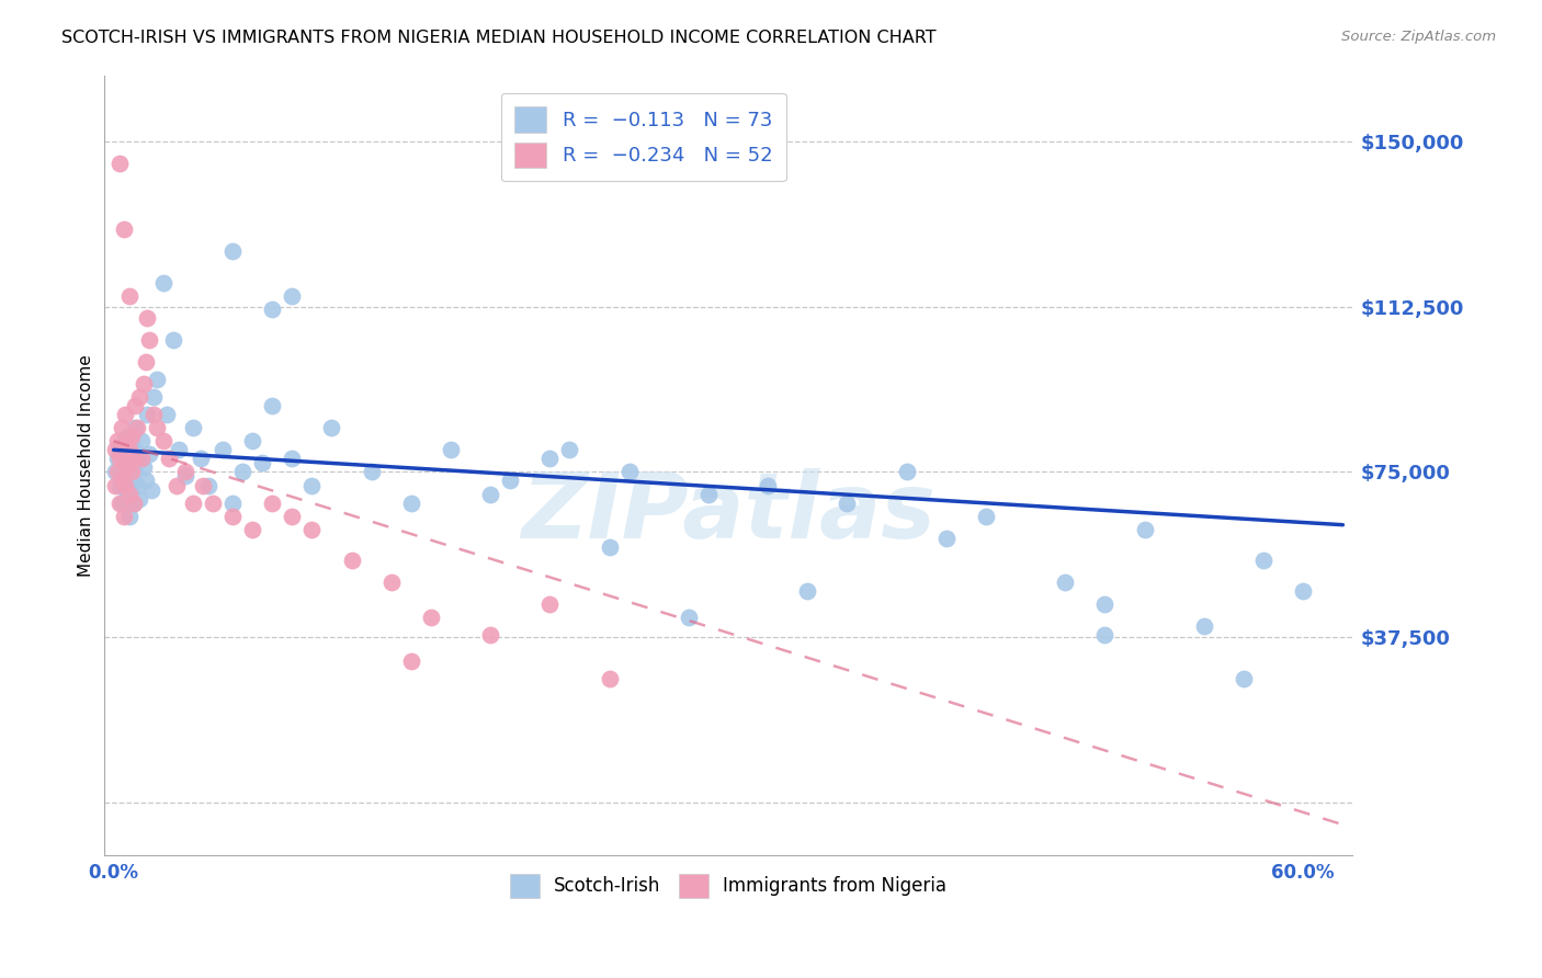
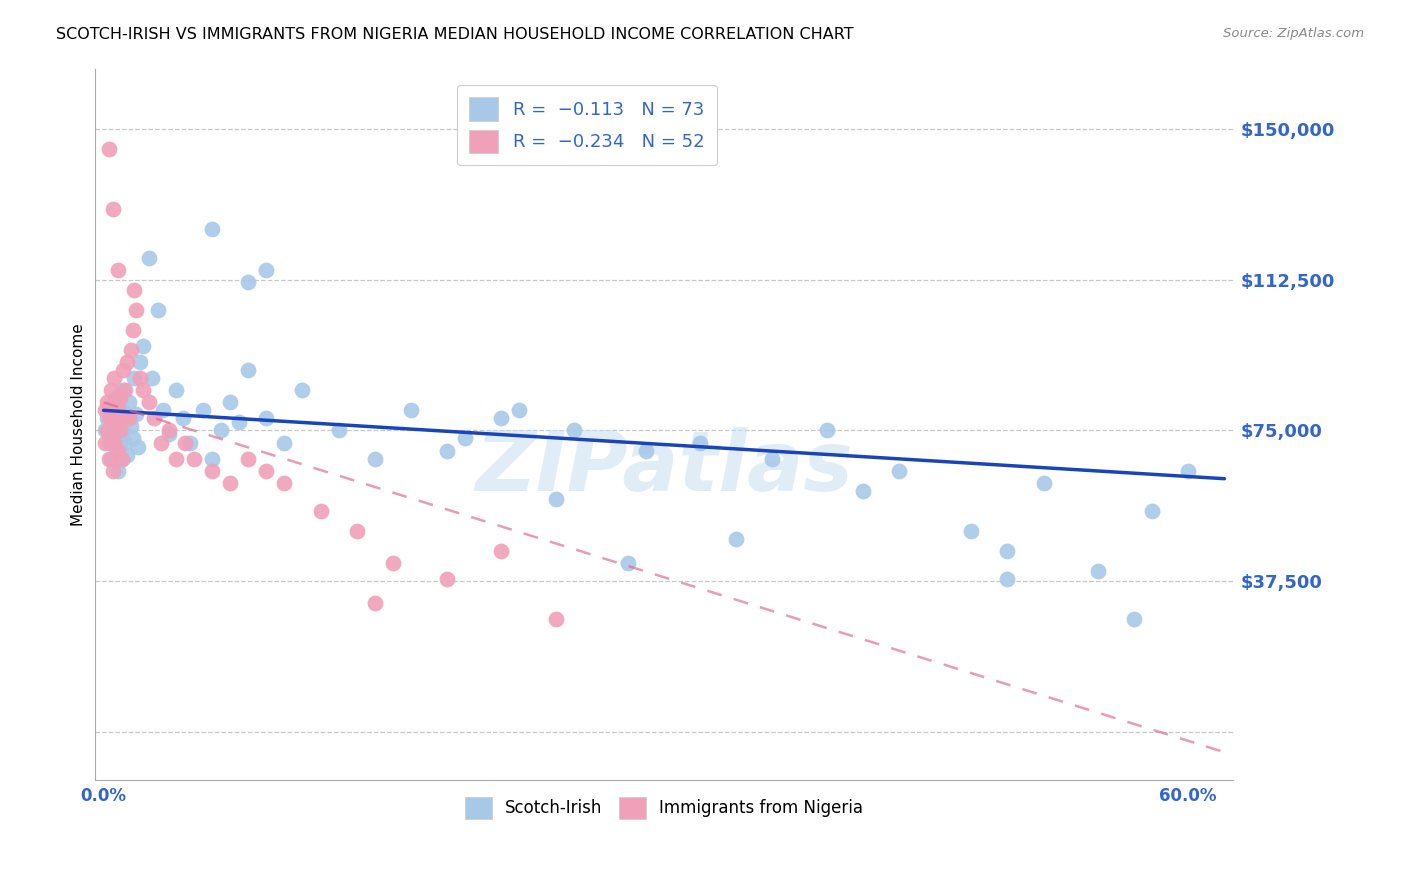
Scotch-Irish/60.0%: $48,000 -> $65,000
